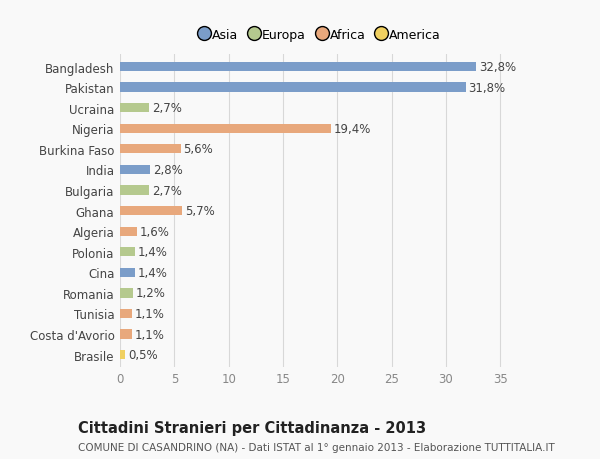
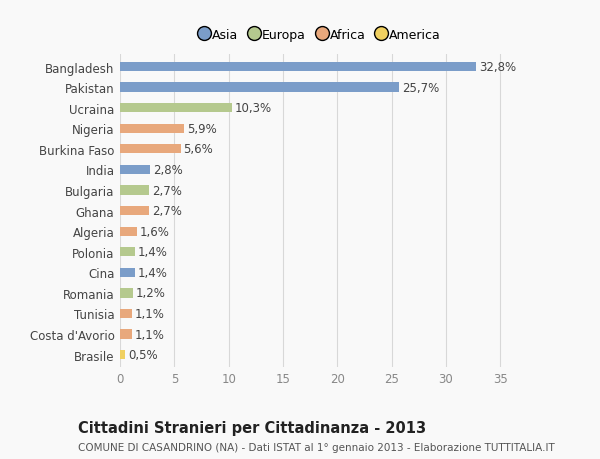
Pakistan: 31,8% -> 25,7%
Ucraina: 2,7% -> 10,3%
Nigeria: 19,4% -> 5,9%
Ghana: 5,7% -> 2,7%
